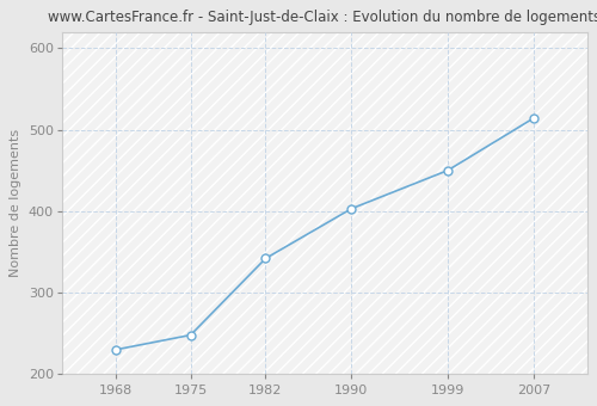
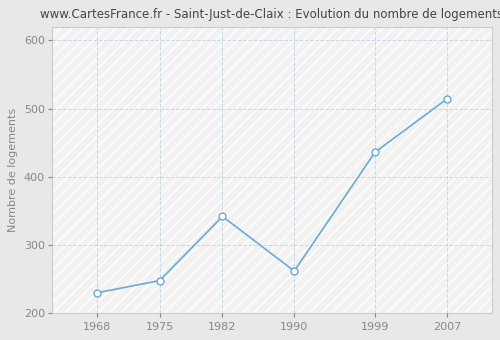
1990: 403 -> 262
1999: 450 -> 436
